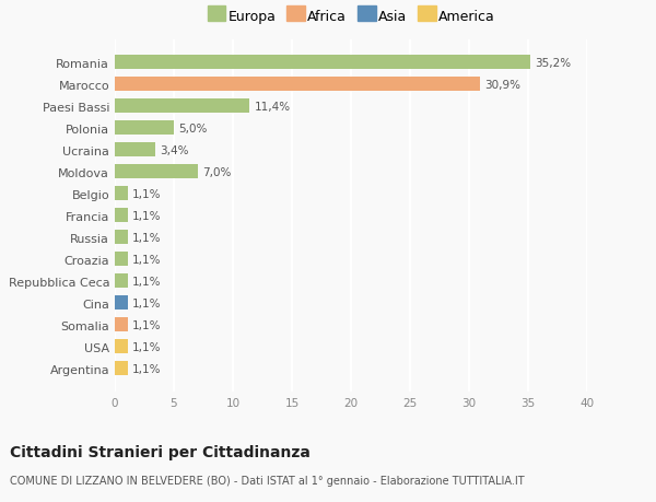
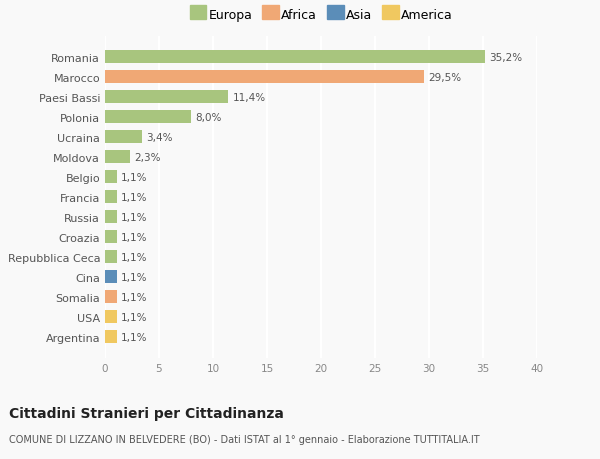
Marocco: 30,9% -> 29,5%
Polonia: 5,0% -> 8,0%
Moldova: 7,0% -> 2,3%
